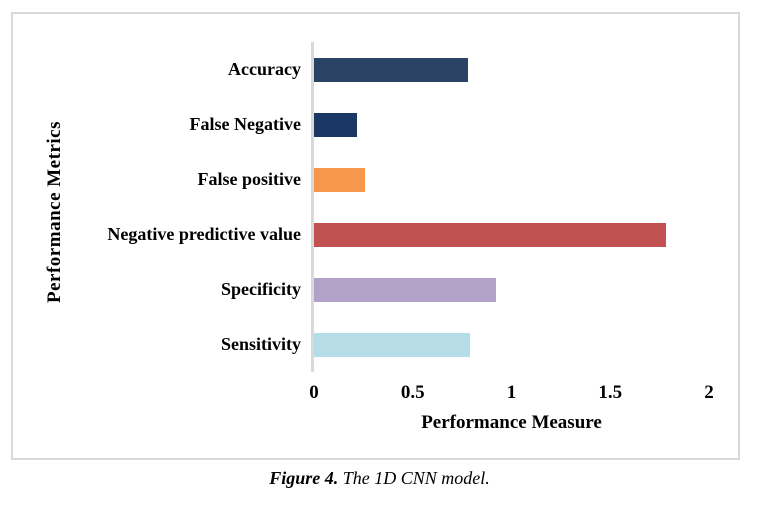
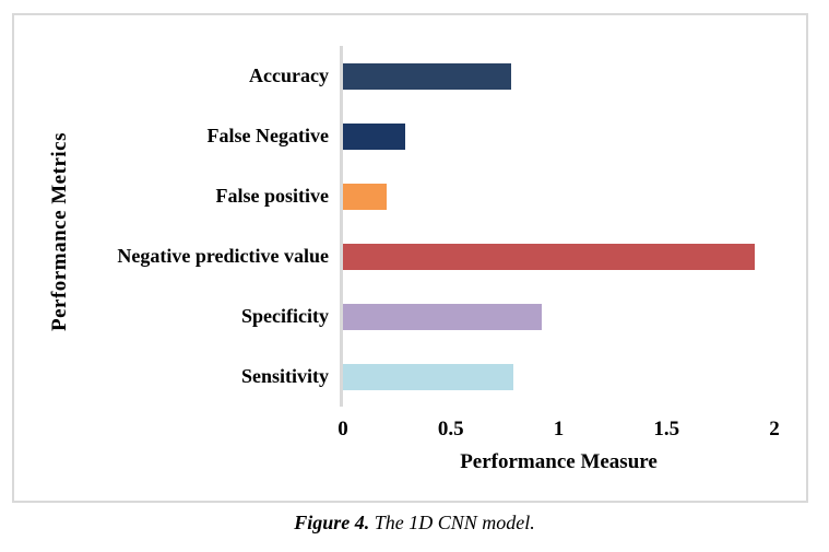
False Negative: 0.22 -> 0.29
False positive: 0.26 -> 0.20
Negative predictive value: 1.78 -> 1.91
